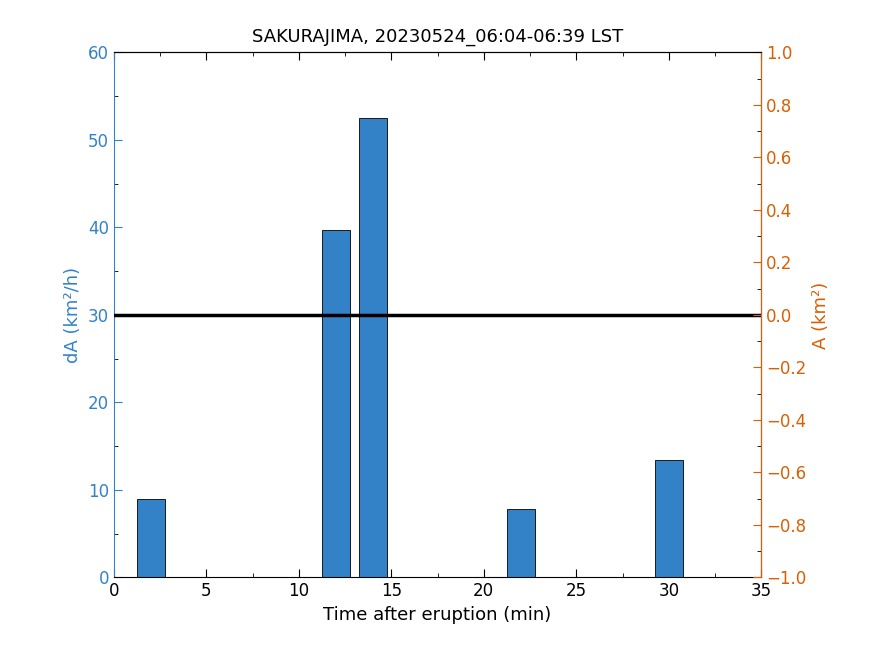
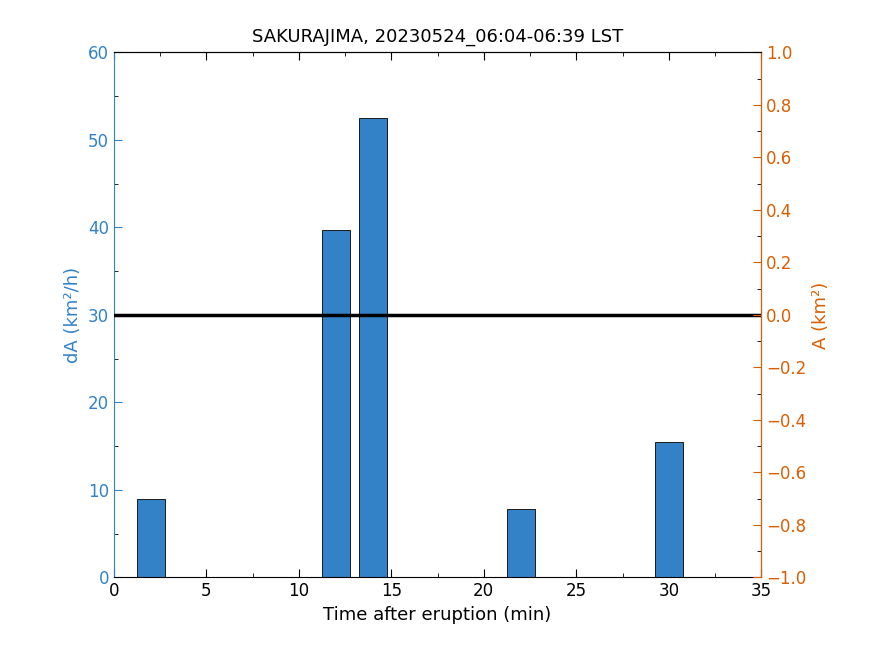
30: 13.4 -> 15.5
